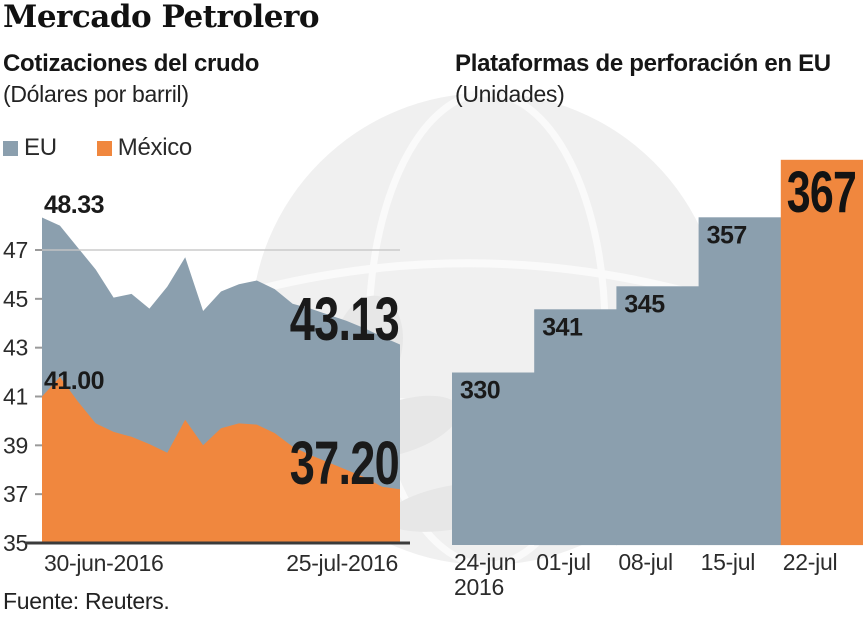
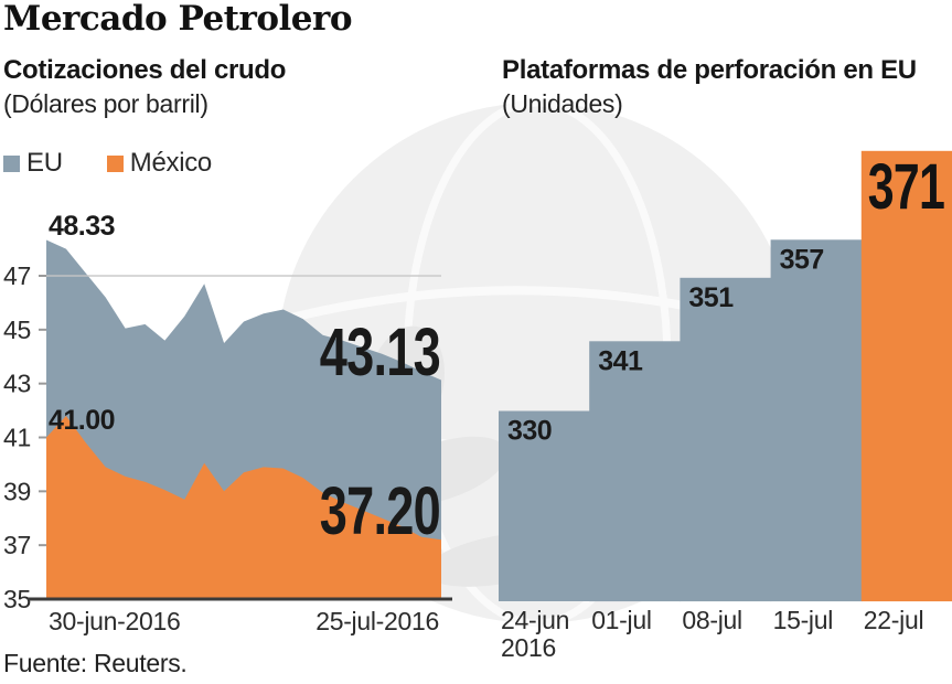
Plataformas de perforación en EU/08-jul: 345 -> 351
Plataformas de perforación en EU/22-jul: 367 -> 371
